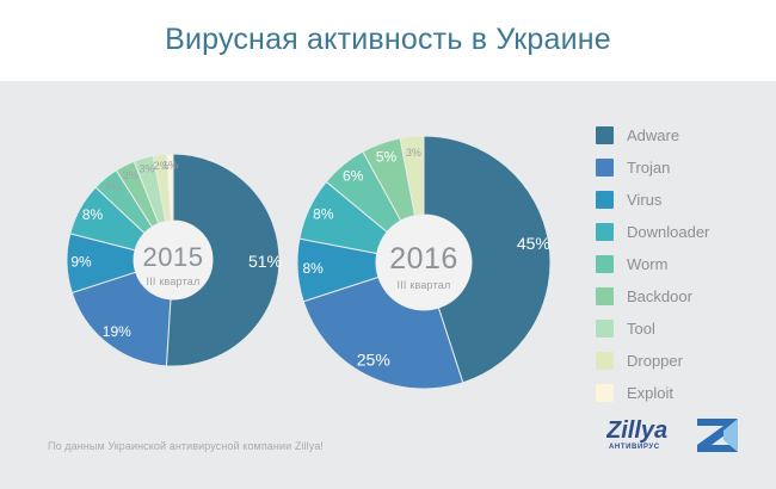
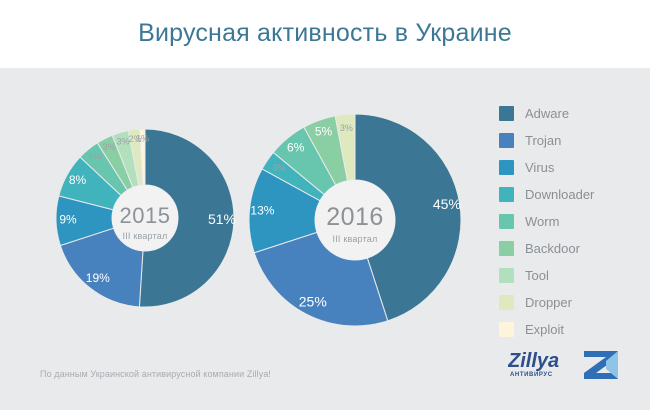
2016/Virus: 8% -> 13%
2016/Downloader: 8% -> 3%
